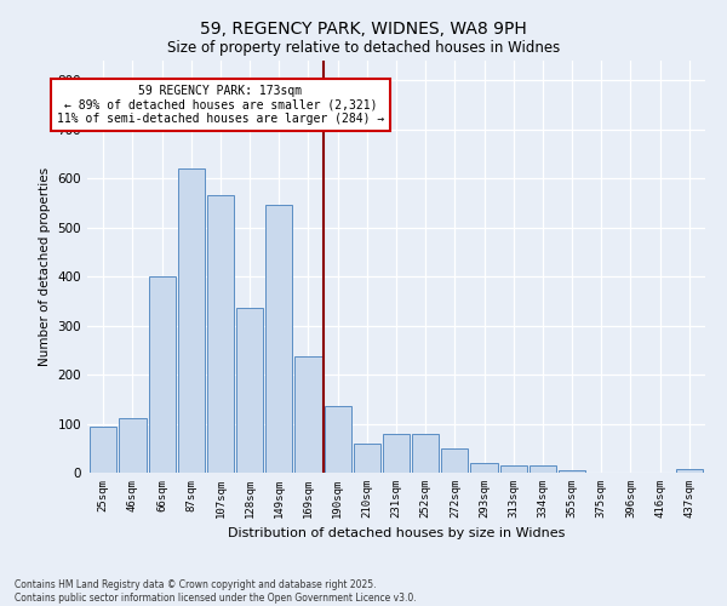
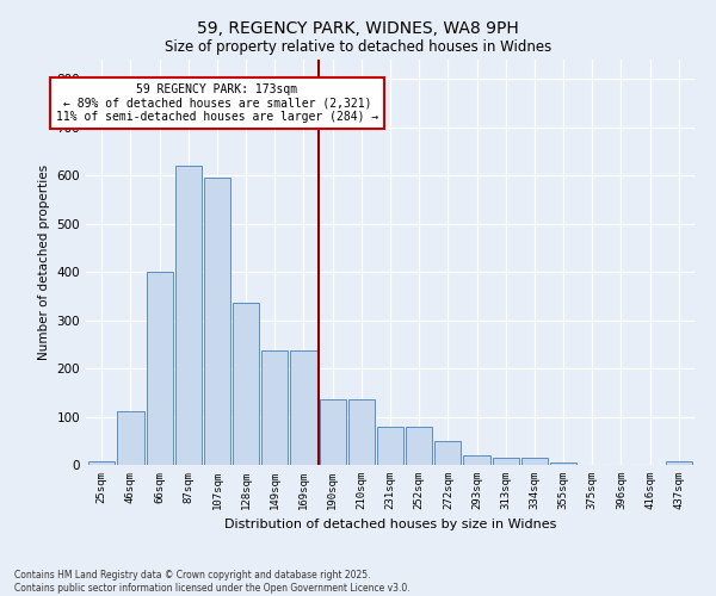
25sqm: 95 -> 8
107sqm: 565 -> 595
149sqm: 545 -> 237
210sqm: 60 -> 135
